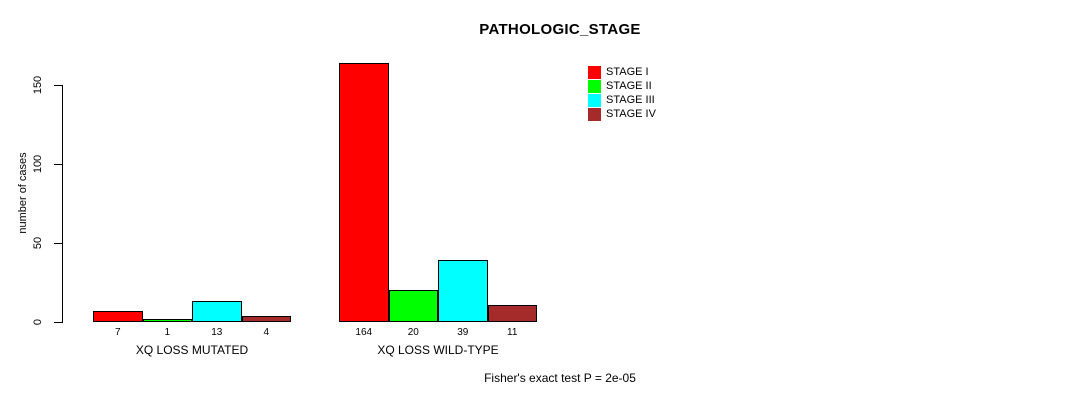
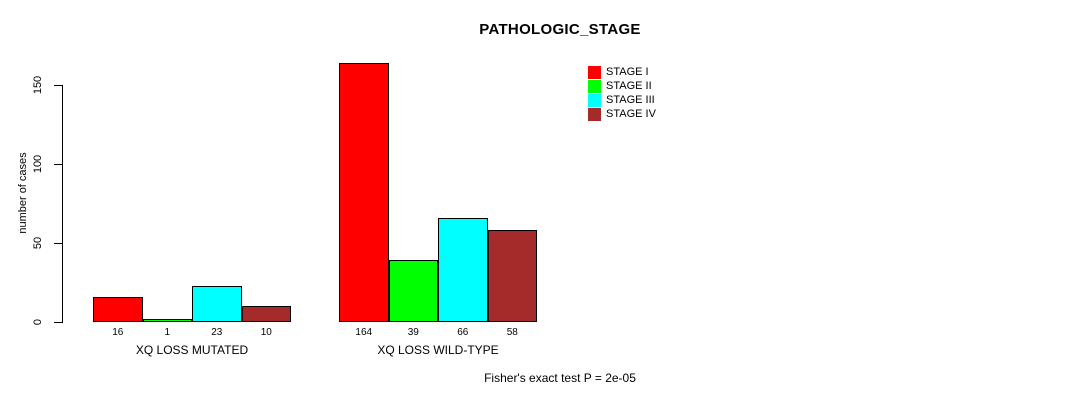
STAGE I/XQ LOSS MUTATED: 7 -> 16
STAGE III/XQ LOSS MUTATED: 13 -> 23
STAGE IV/XQ LOSS MUTATED: 4 -> 10
STAGE II/XQ LOSS WILD-TYPE: 20 -> 39
STAGE III/XQ LOSS WILD-TYPE: 39 -> 66
STAGE IV/XQ LOSS WILD-TYPE: 11 -> 58
